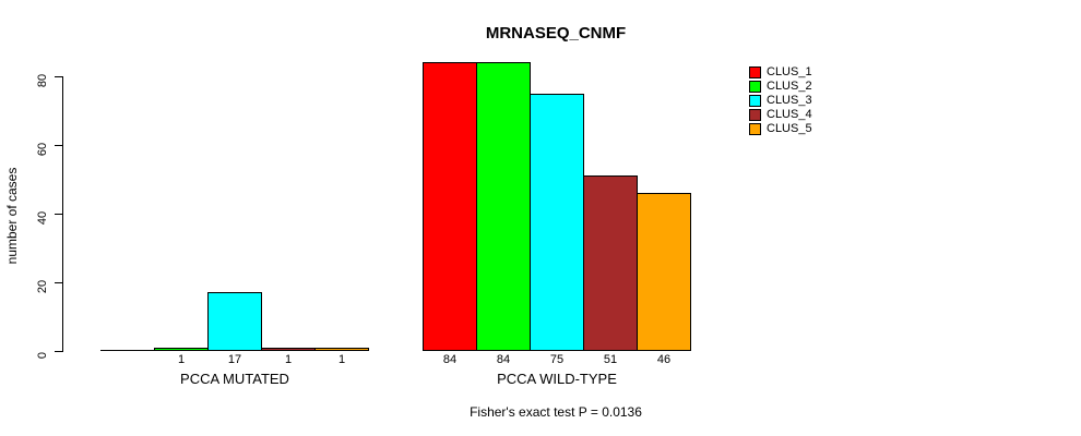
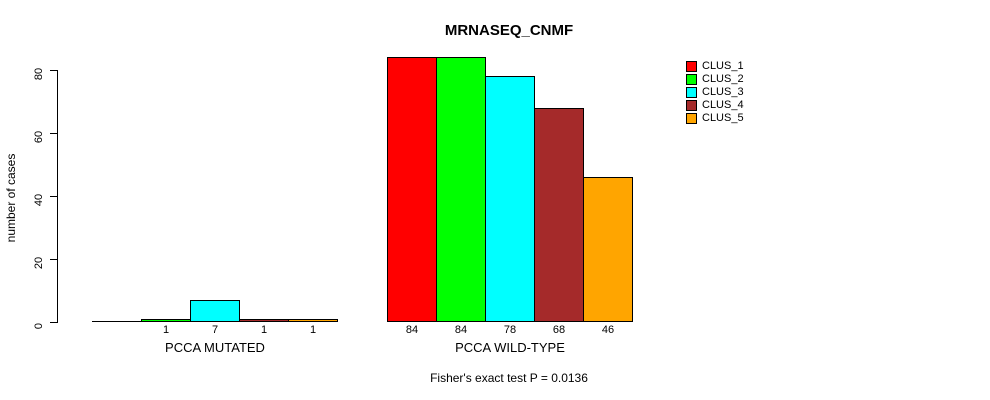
CLUS_3/PCCA MUTATED: 17 -> 7
CLUS_3/PCCA WILD-TYPE: 75 -> 78
CLUS_4/PCCA WILD-TYPE: 51 -> 68
